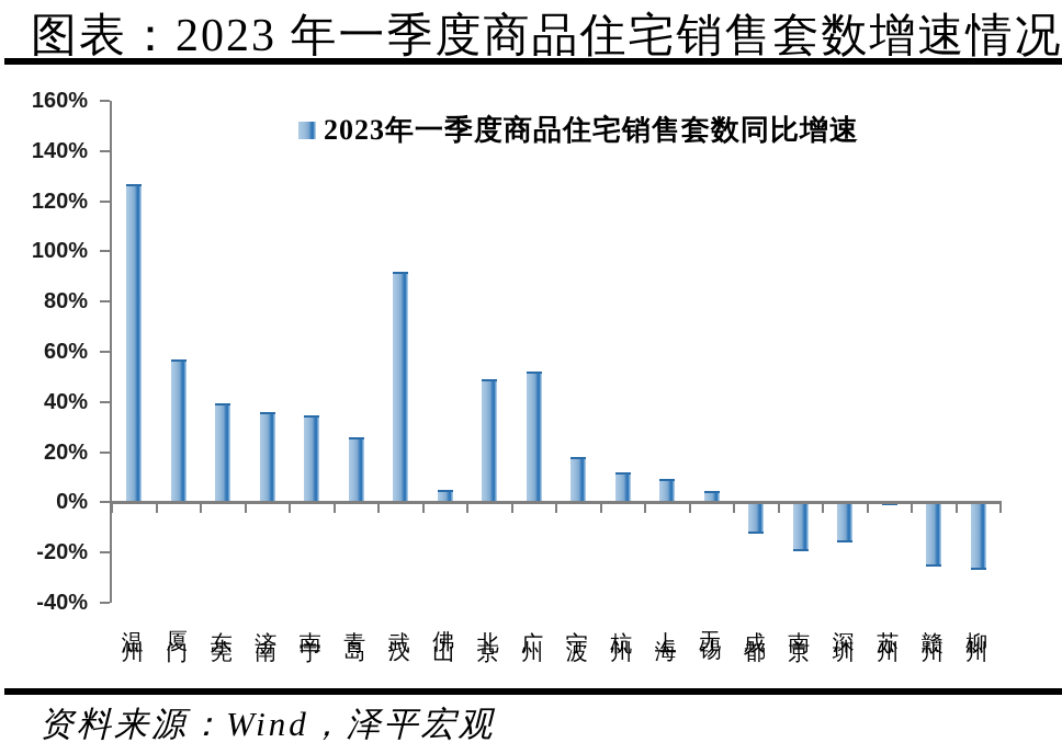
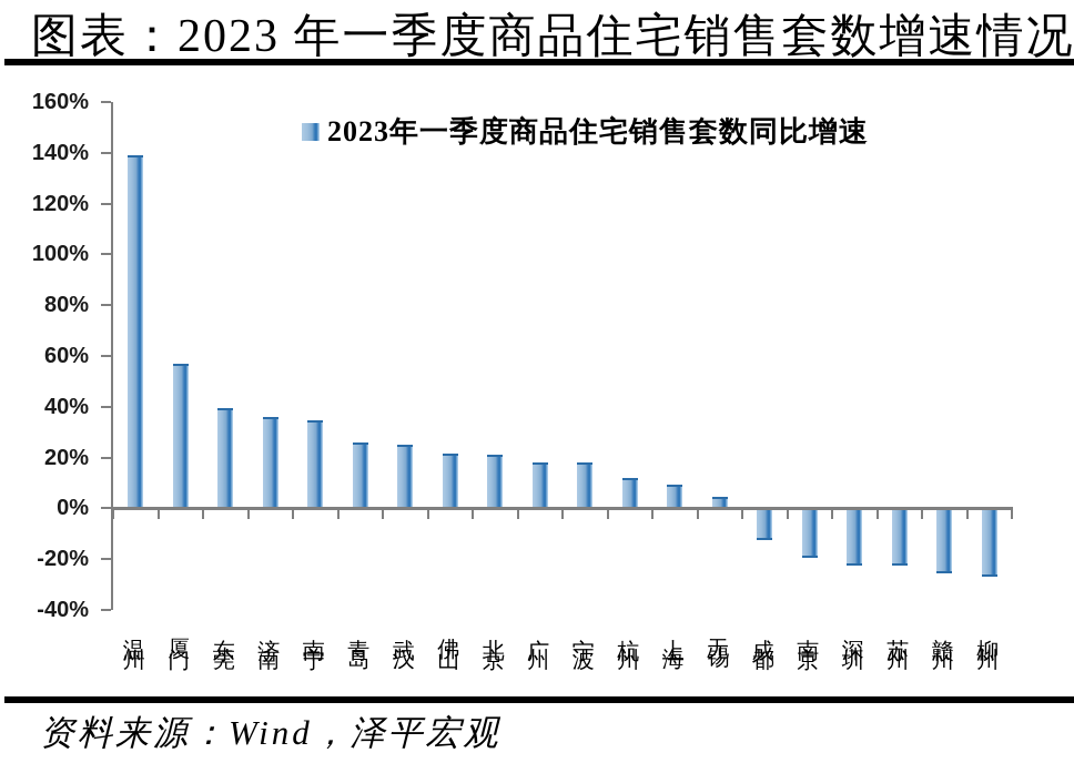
温州: 127% -> 139%
武汉: 92% -> 25%
佛山: 5% -> 22%
北京: 49% -> 21%
广州: 52% -> 18%
深圳: -16% -> -22%
苏州: -1% -> -22%
